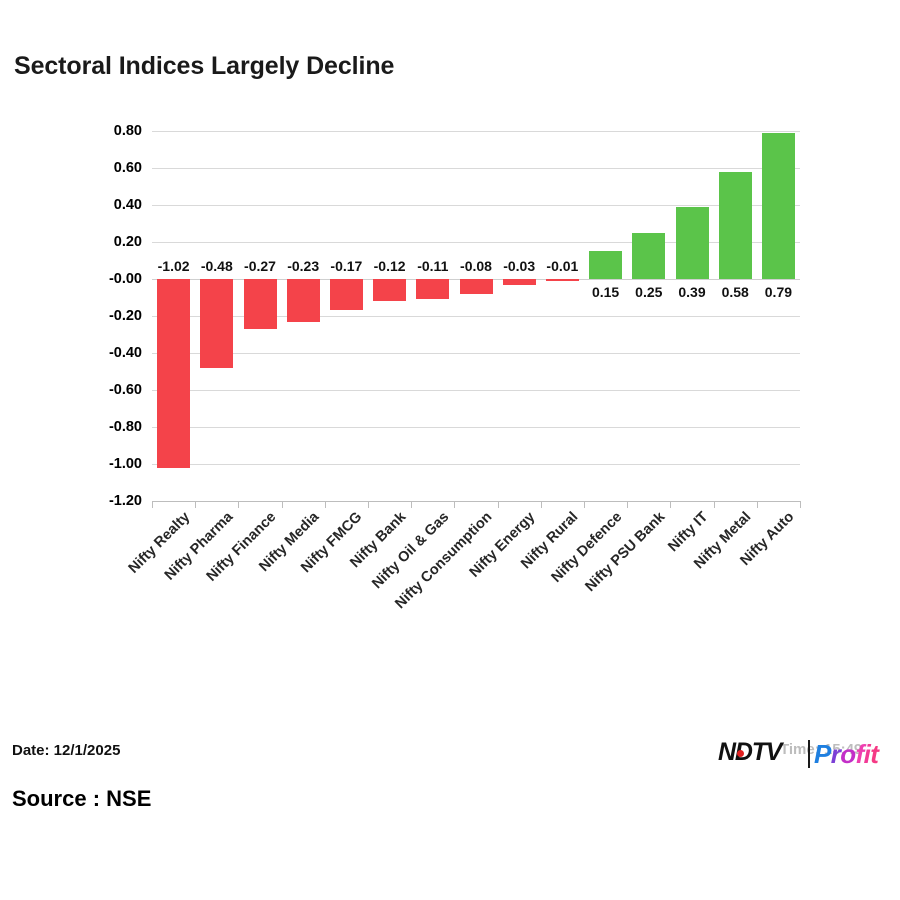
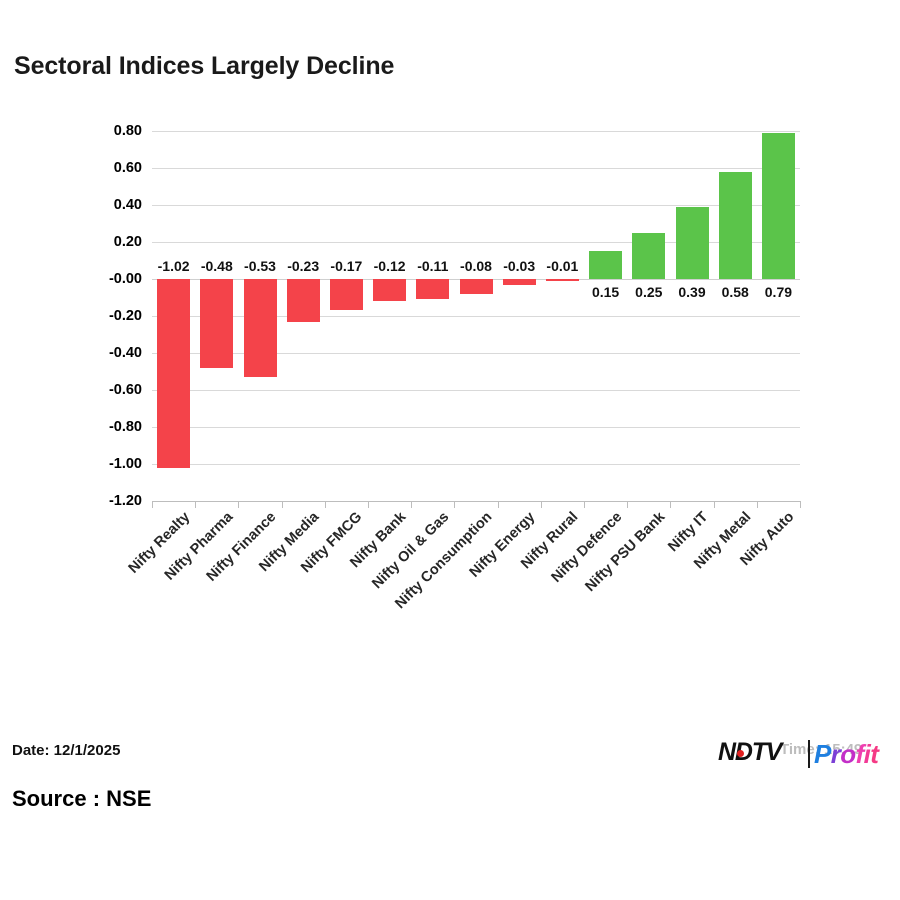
Nifty Finance: -0.27 -> -0.53
